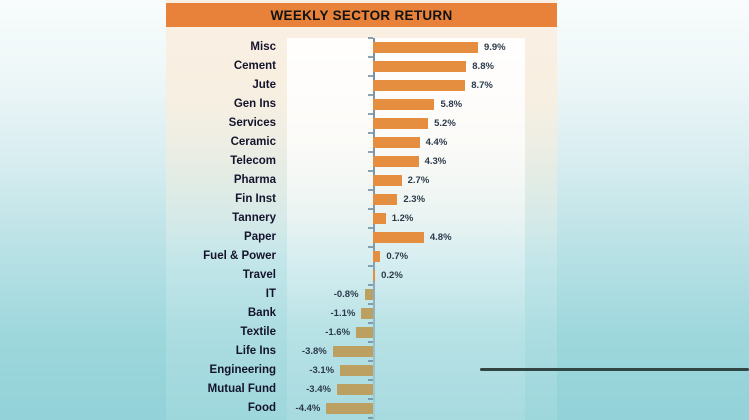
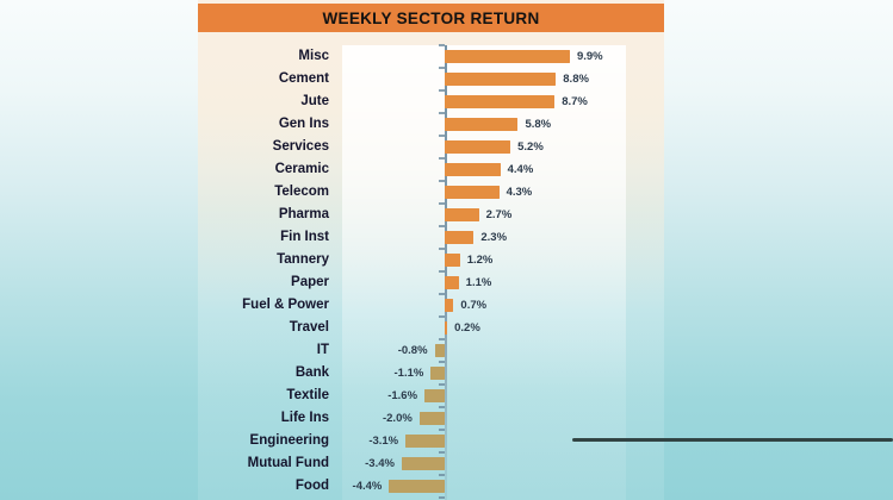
Paper: 4.8% -> 1.1%
Life Ins: -3.8% -> -2.0%
